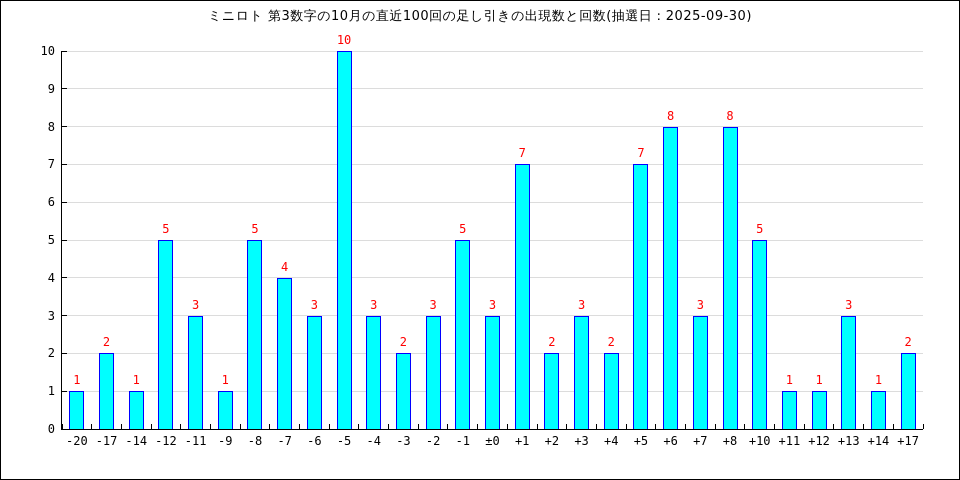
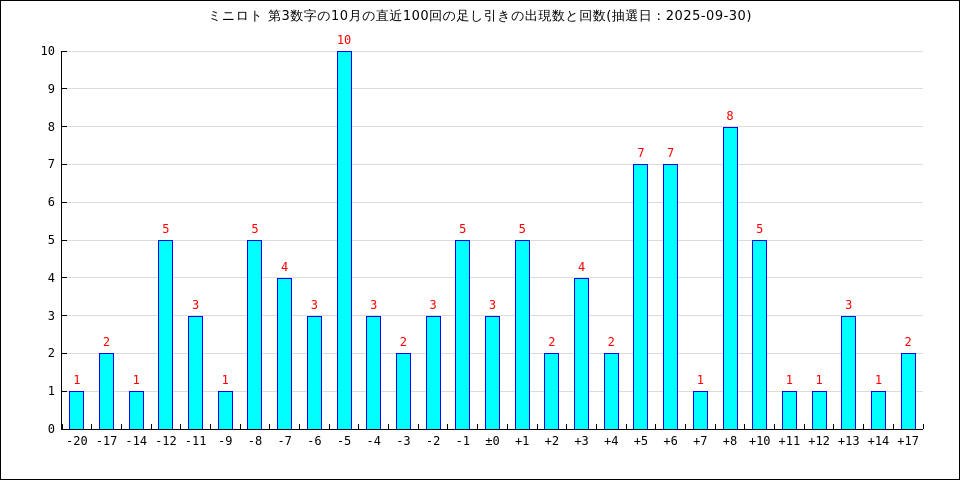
+1: 7 -> 5
+3: 3 -> 4
+6: 8 -> 7
+7: 3 -> 1
